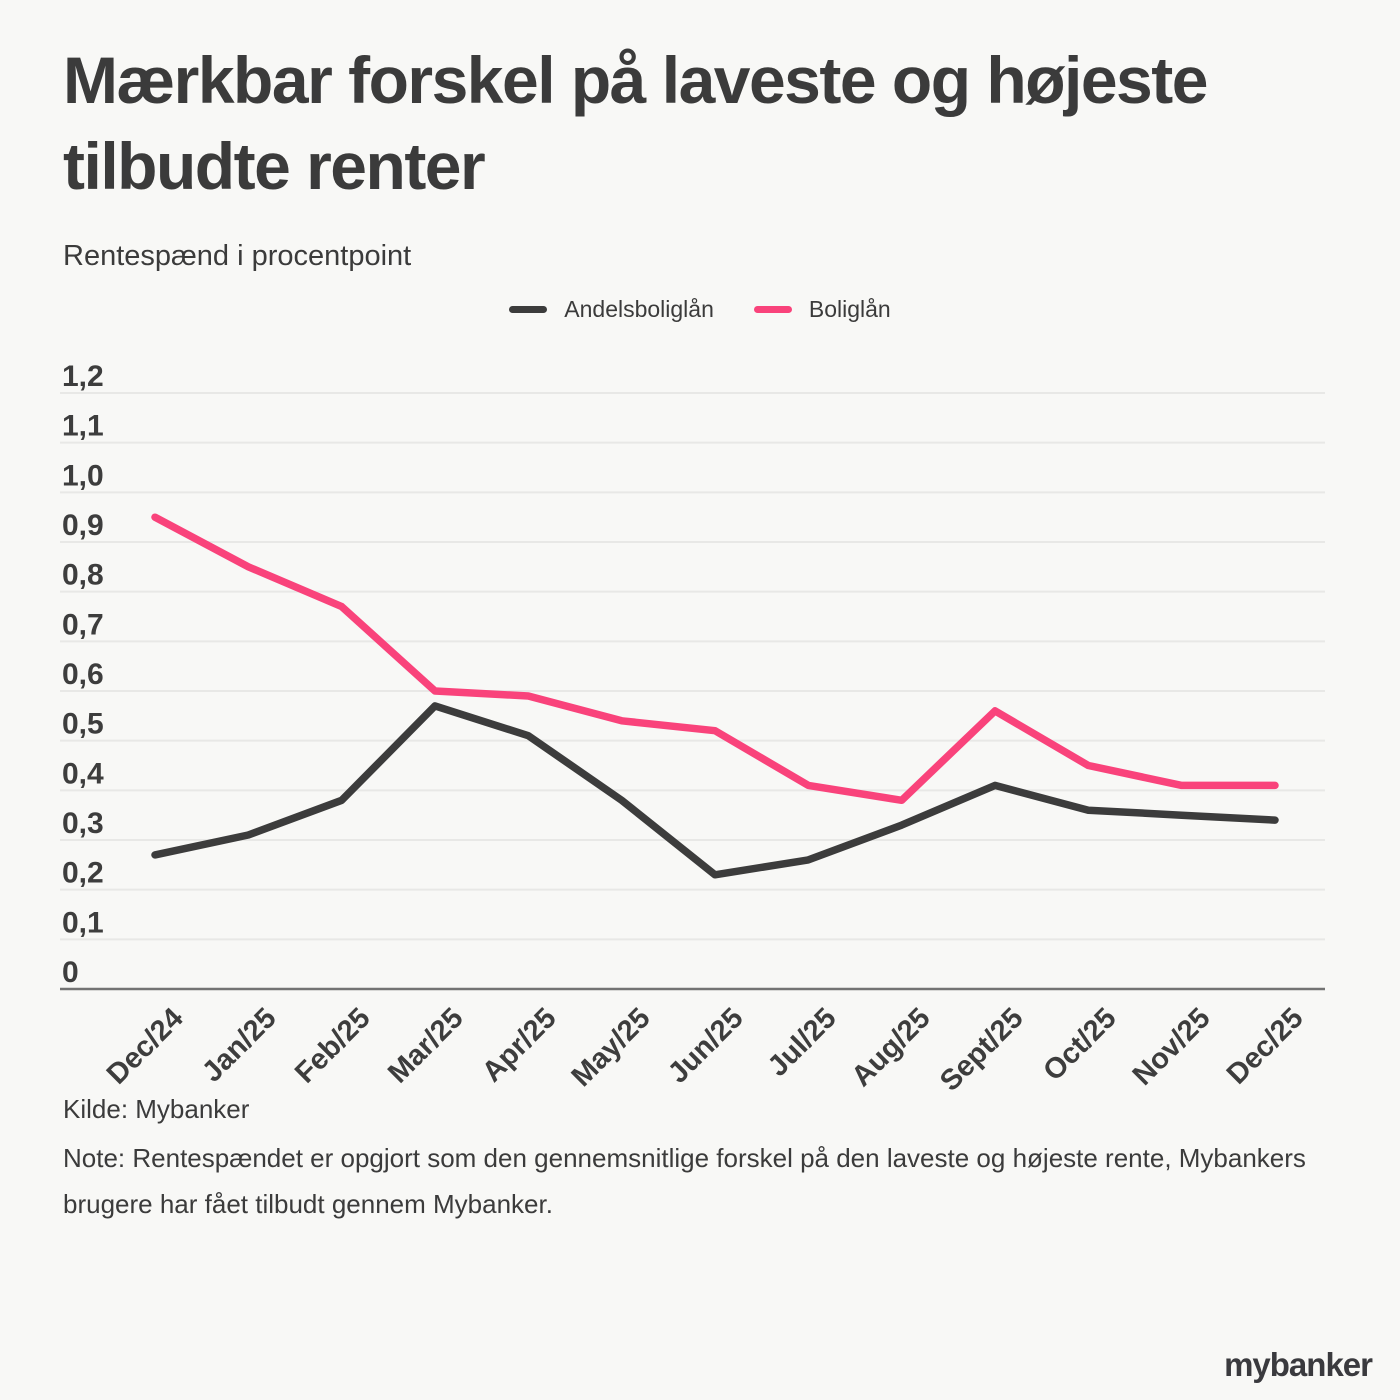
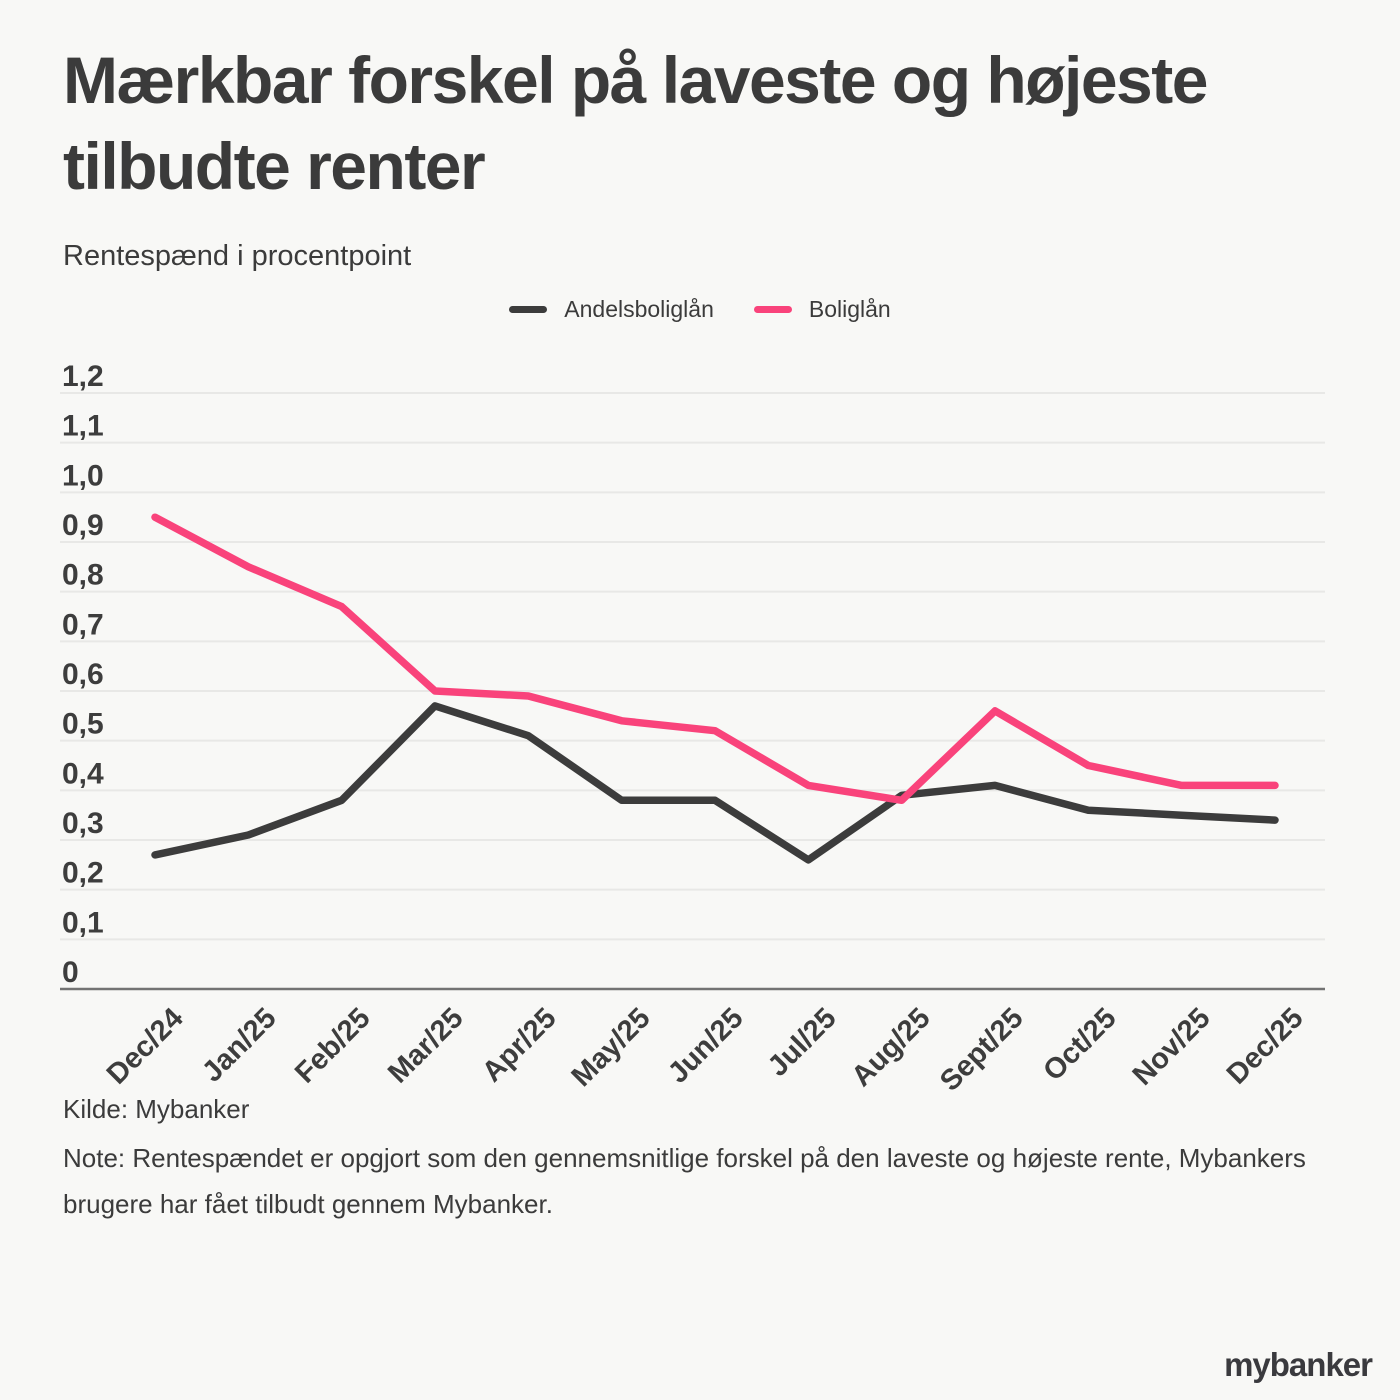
Andelsboliglån/Jun/25: 0,23 -> 0,38
Andelsboliglån/Aug/25: 0,33 -> 0,39
